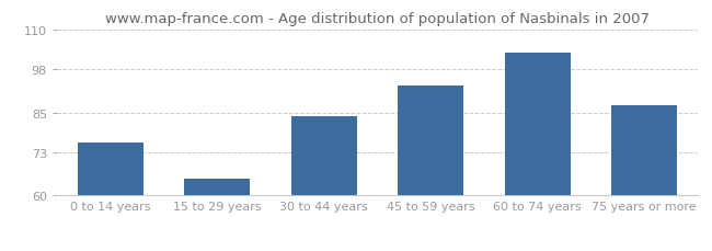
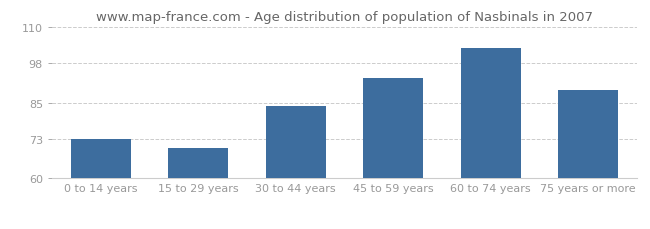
0 to 14 years: 76 -> 73
15 to 29 years: 65 -> 70
75 years or more: 87 -> 89
